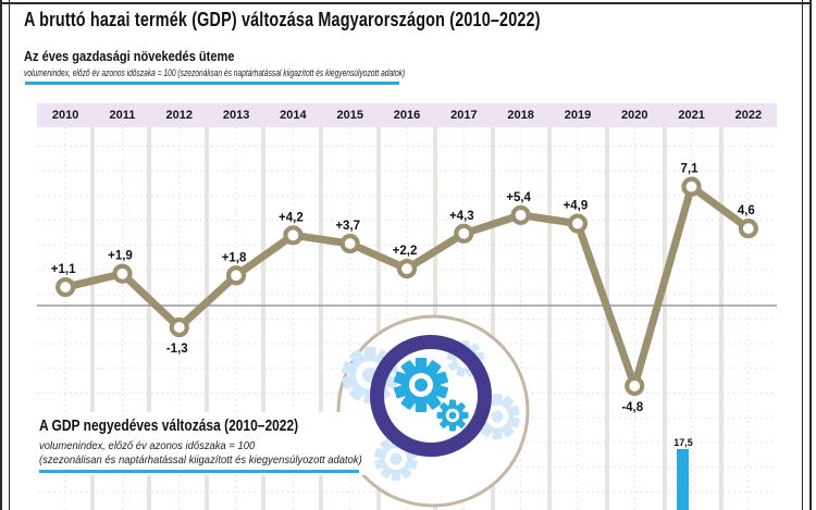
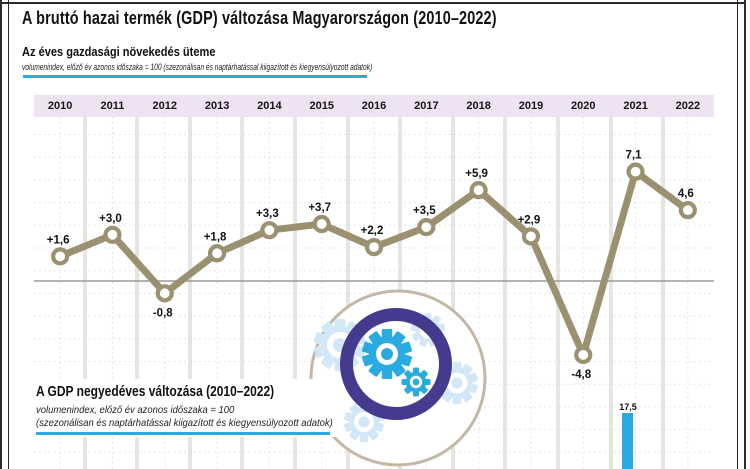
Az éves gazdasági növekedés üteme/2010: +1,1 -> +1,6
Az éves gazdasági növekedés üteme/2011: +1,9 -> +3,0
Az éves gazdasági növekedés üteme/2012: -1,3 -> -0,8
Az éves gazdasági növekedés üteme/2014: +4,2 -> +3,3
Az éves gazdasági növekedés üteme/2017: +4,3 -> +3,5
Az éves gazdasági növekedés üteme/2018: +5,4 -> +5,9
Az éves gazdasági növekedés üteme/2019: +4,9 -> +2,9
